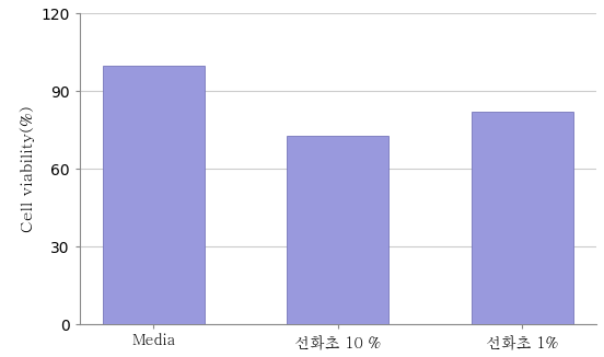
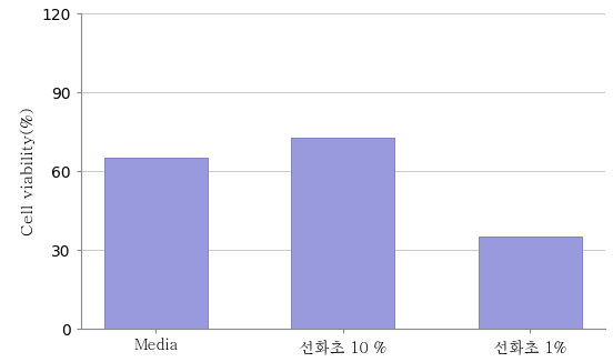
Media: 100 -> 65
선화초 1%: 82 -> 35
